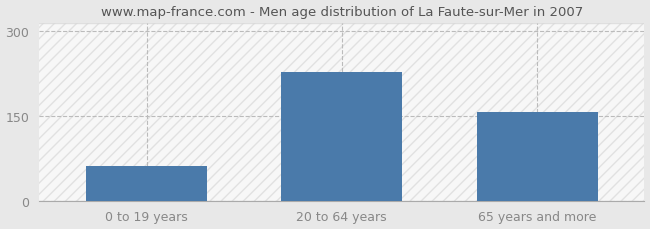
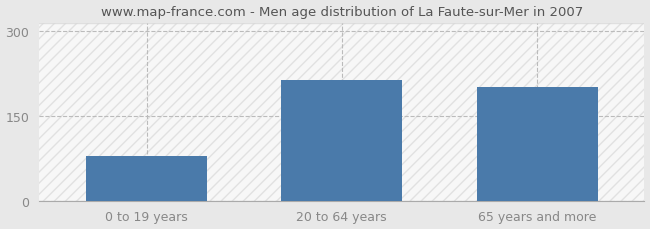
0 to 19 years: 62 -> 80
20 to 64 years: 228 -> 214
65 years and more: 157 -> 202
